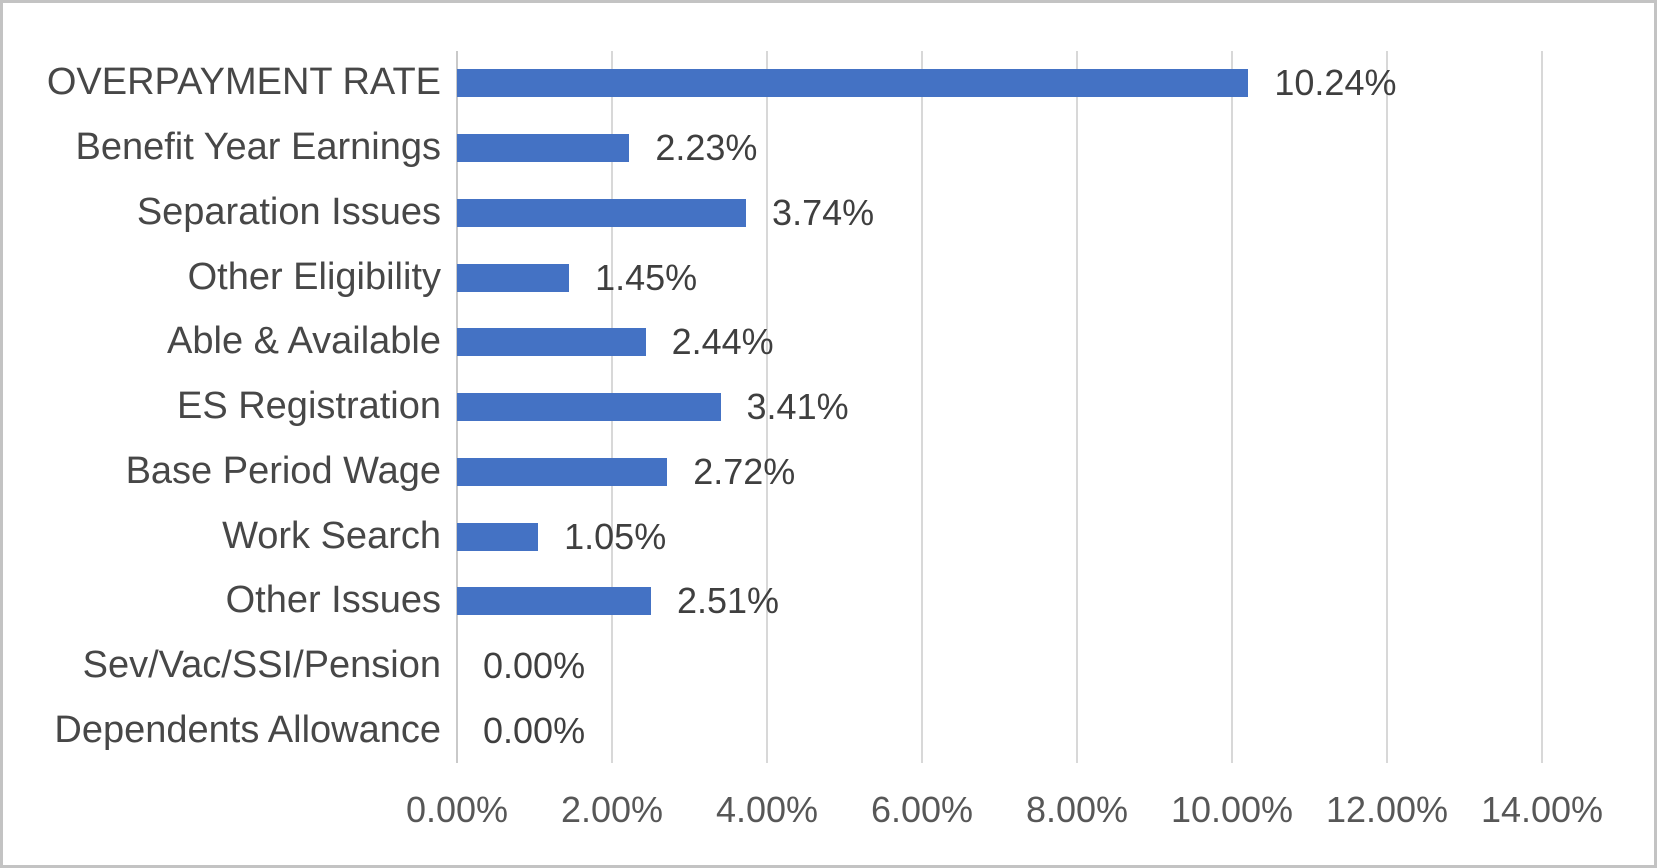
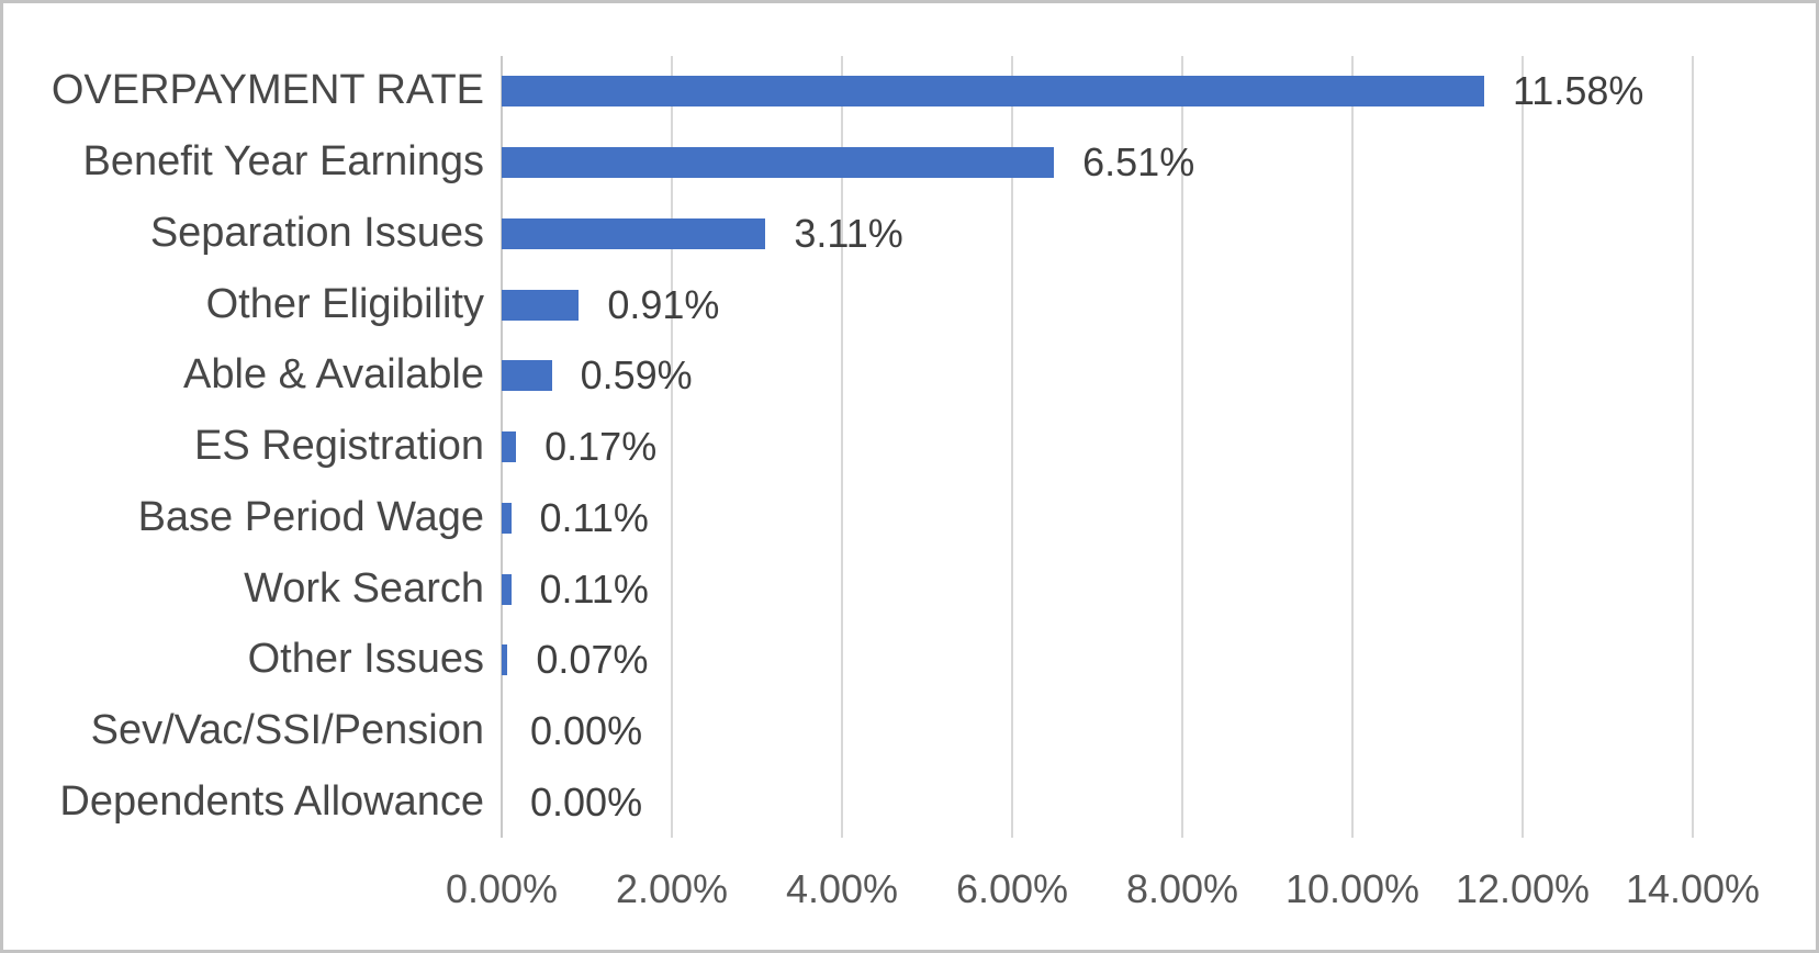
OVERPAYMENT RATE: 10.24% -> 11.58%
Benefit Year Earnings: 2.23% -> 6.51%
Separation Issues: 3.74% -> 3.11%
Other Eligibility: 1.45% -> 0.91%
Able & Available: 2.44% -> 0.59%
ES Registration: 3.41% -> 0.17%
Base Period Wage: 2.72% -> 0.11%
Work Search: 1.05% -> 0.11%
Other Issues: 2.51% -> 0.07%
